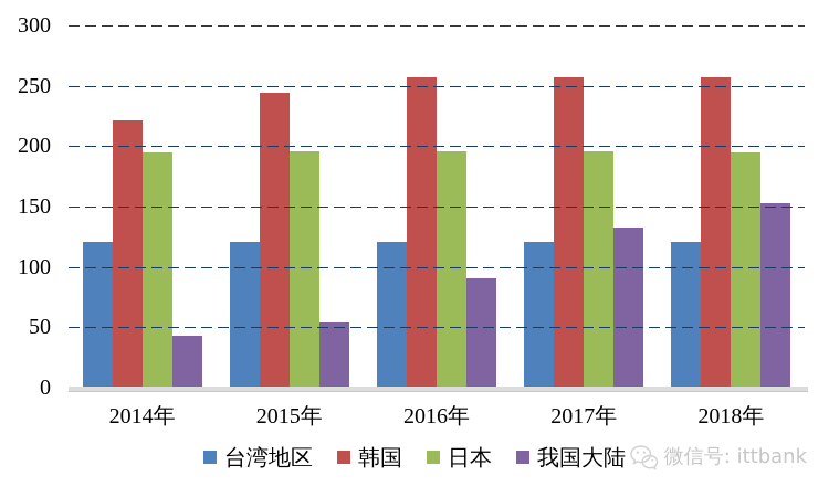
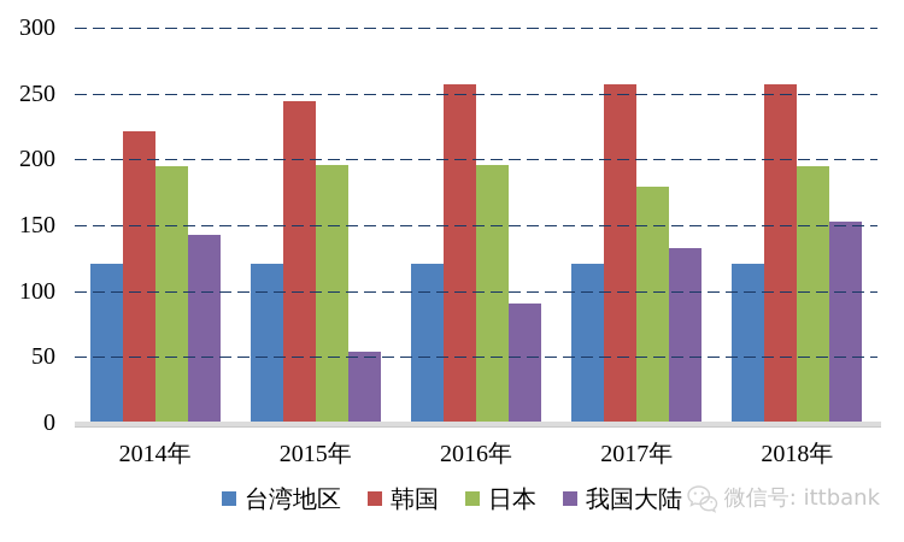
我国大陆/2014年: 43 -> 143
日本/2017年: 196 -> 179
